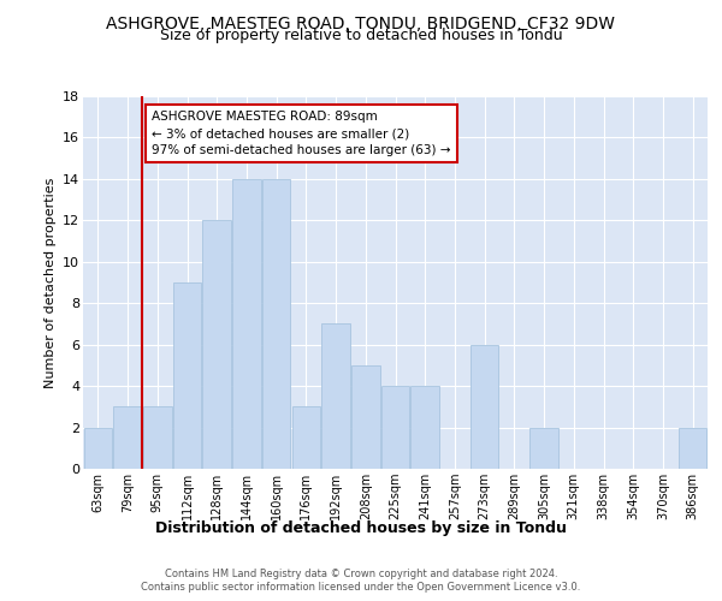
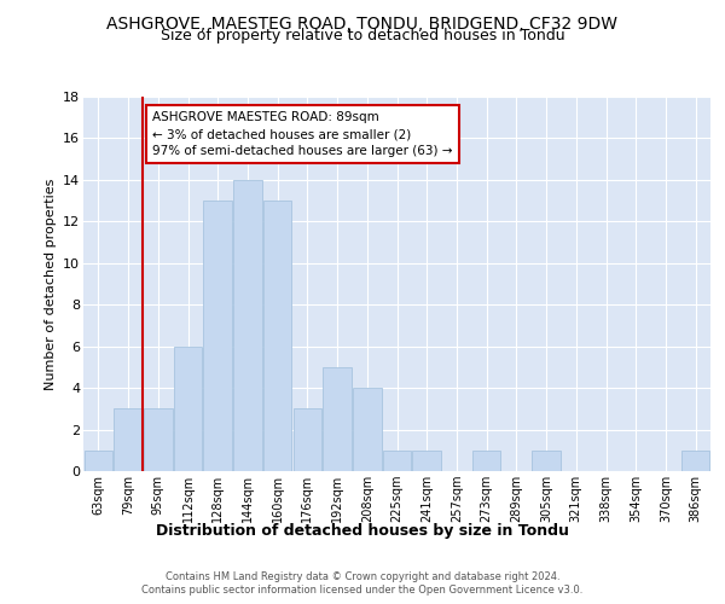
63sqm: 2 -> 1
112sqm: 9 -> 6
128sqm: 12 -> 13
160sqm: 14 -> 13
192sqm: 7 -> 5
208sqm: 5 -> 4
225sqm: 4 -> 1
241sqm: 4 -> 1
273sqm: 6 -> 1
305sqm: 2 -> 1
386sqm: 2 -> 1
